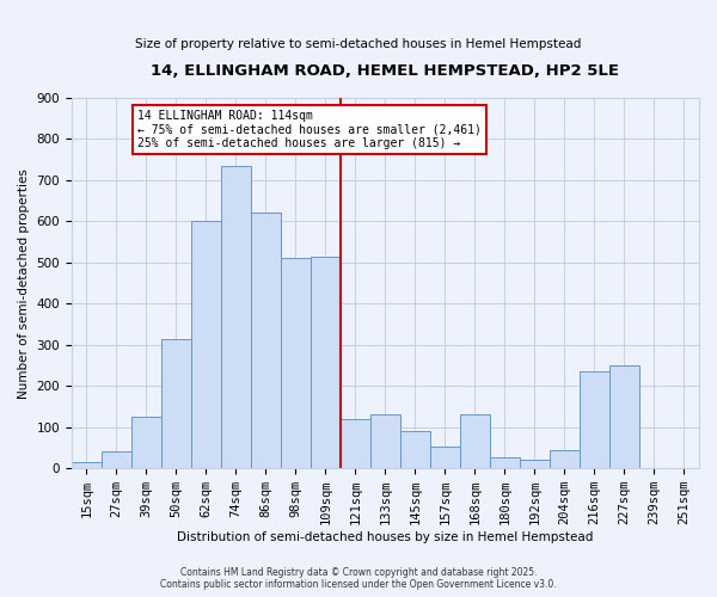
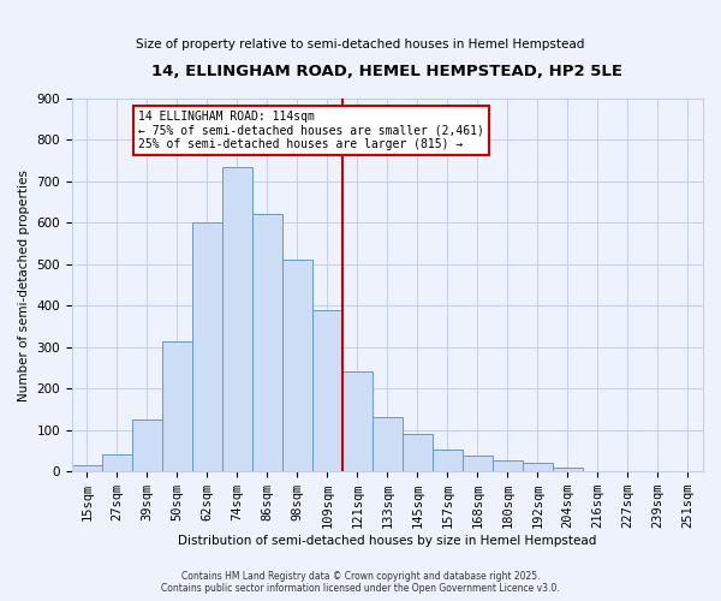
109sqm: 515 -> 390
121sqm: 120 -> 240
168sqm: 130 -> 38
204sqm: 45 -> 8
216sqm: 235 -> 2
227sqm: 250 -> 1
